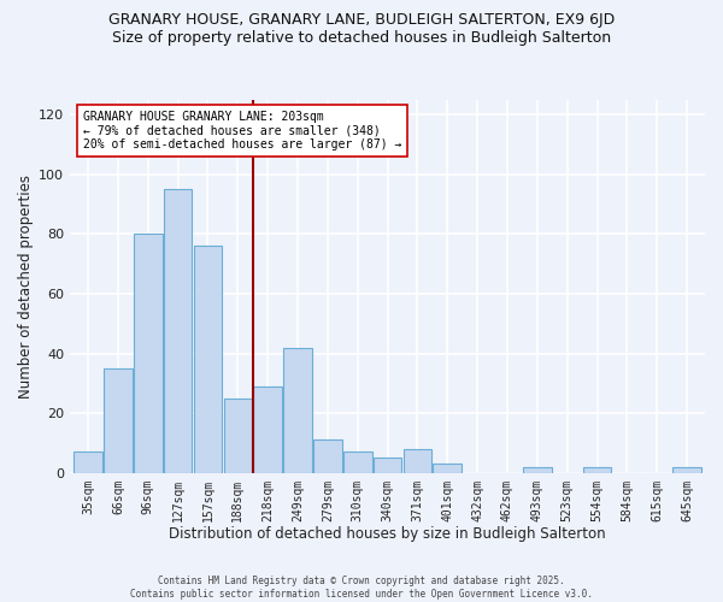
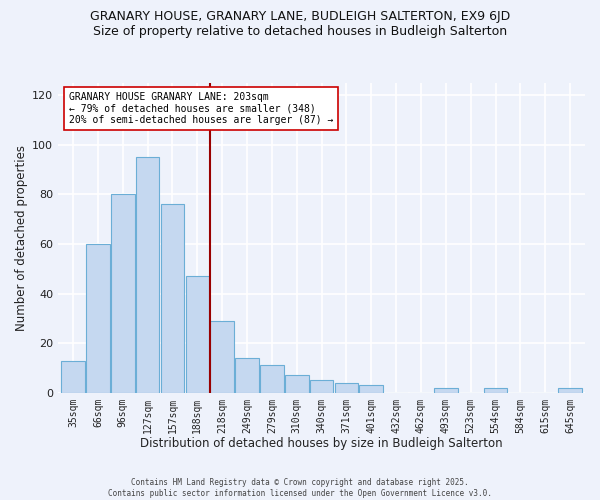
35sqm: 7 -> 13
66sqm: 35 -> 60
188sqm: 25 -> 47
249sqm: 42 -> 14
371sqm: 8 -> 4
